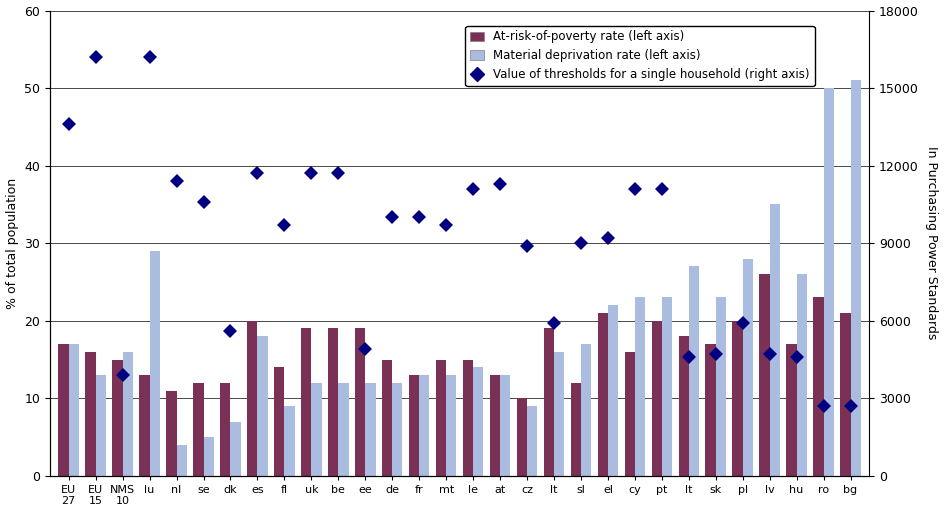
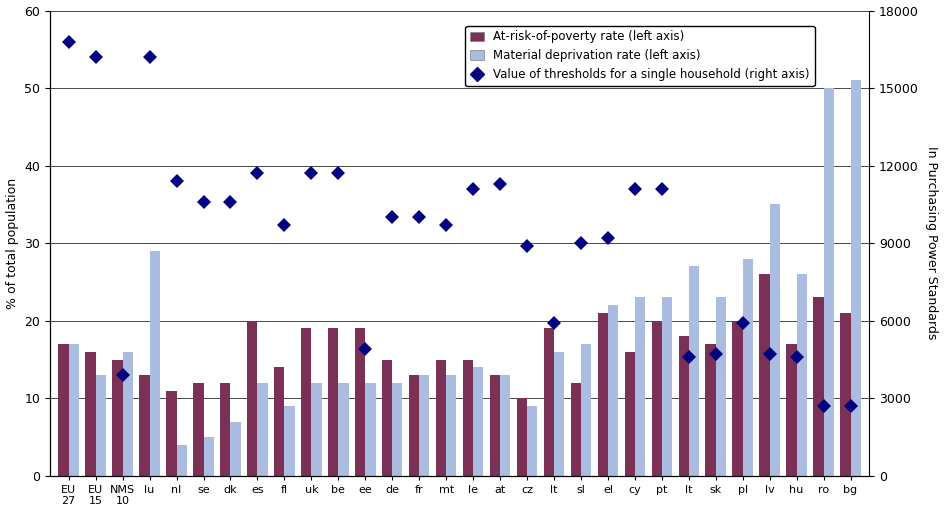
Value of thresholds for a single household (right axis)/EU 27: 13600 -> 16800
Value of thresholds for a single household (right axis)/dk: 5600 -> 10600
Material deprivation rate (left axis)/es: 18 -> 12
